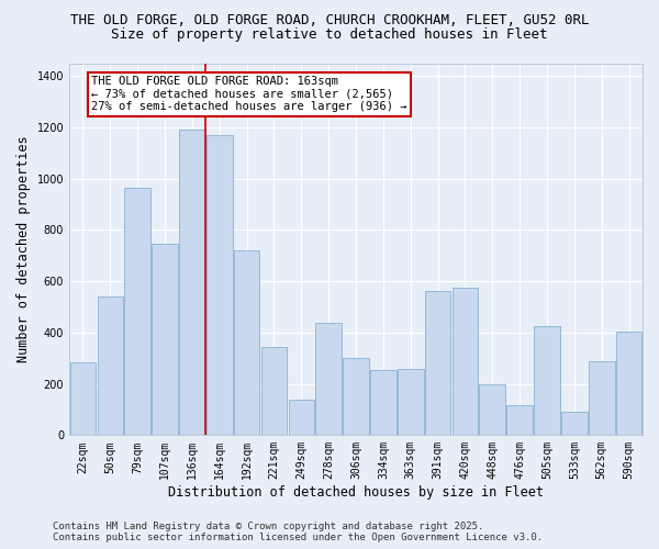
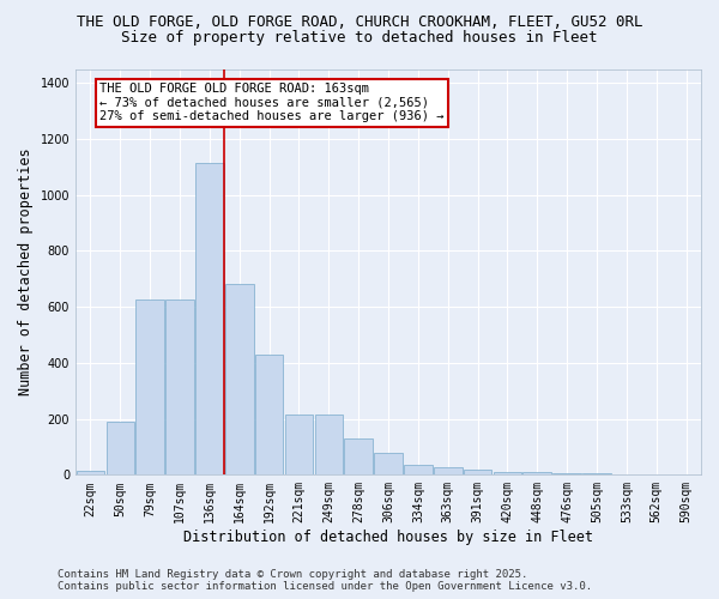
22sqm: 285 -> 15
50sqm: 540 -> 190
79sqm: 965 -> 625
107sqm: 745 -> 625
136sqm: 1190 -> 1115
164sqm: 1170 -> 680
192sqm: 720 -> 430
221sqm: 345 -> 215
249sqm: 140 -> 215
278sqm: 440 -> 130
306sqm: 300 -> 80
334sqm: 255 -> 35
363sqm: 260 -> 28
391sqm: 560 -> 18
420sqm: 575 -> 12
448sqm: 200 -> 8
476sqm: 115 -> 4
505sqm: 425 -> 4
533sqm: 90 -> 2
562sqm: 290 -> 1
590sqm: 405 -> 1
